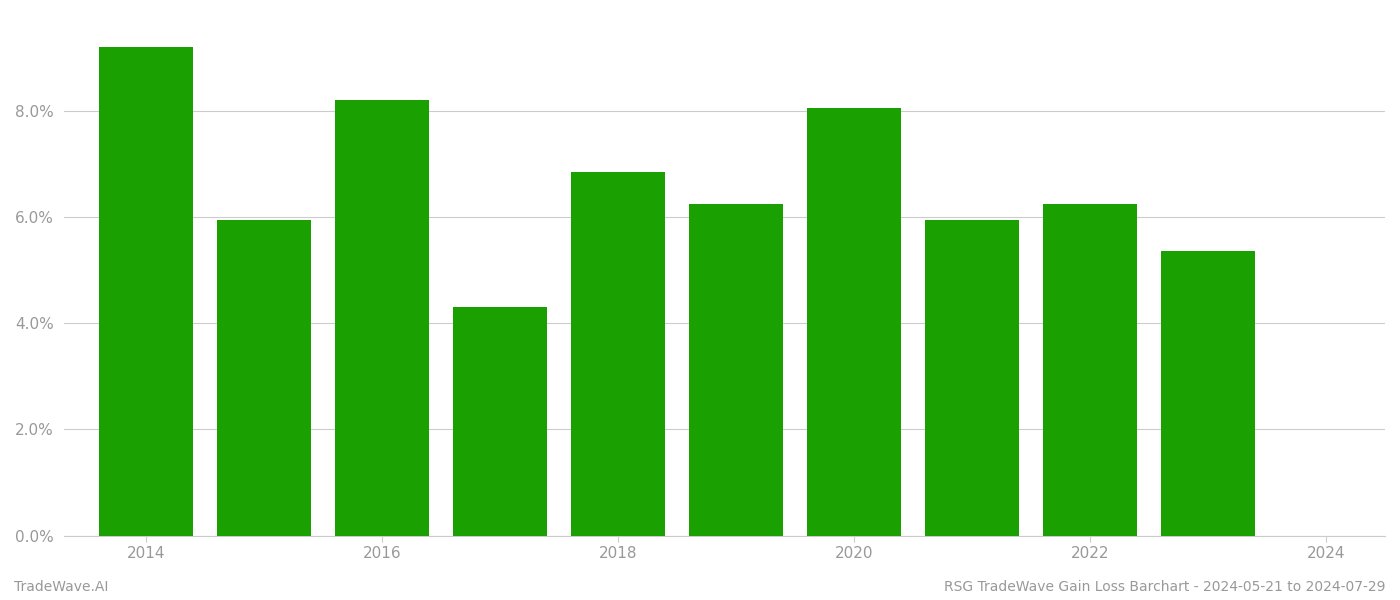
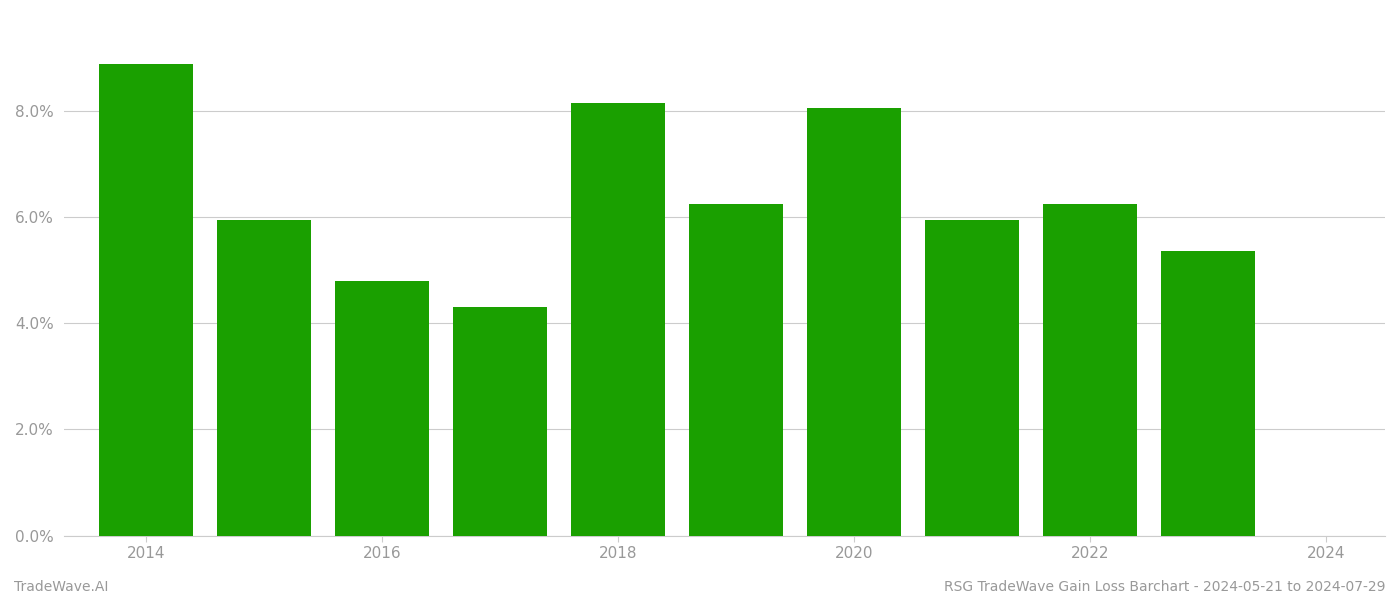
2014: 9.20% -> 8.88%
2016: 8.20% -> 4.80%
2018: 6.85% -> 8.14%
